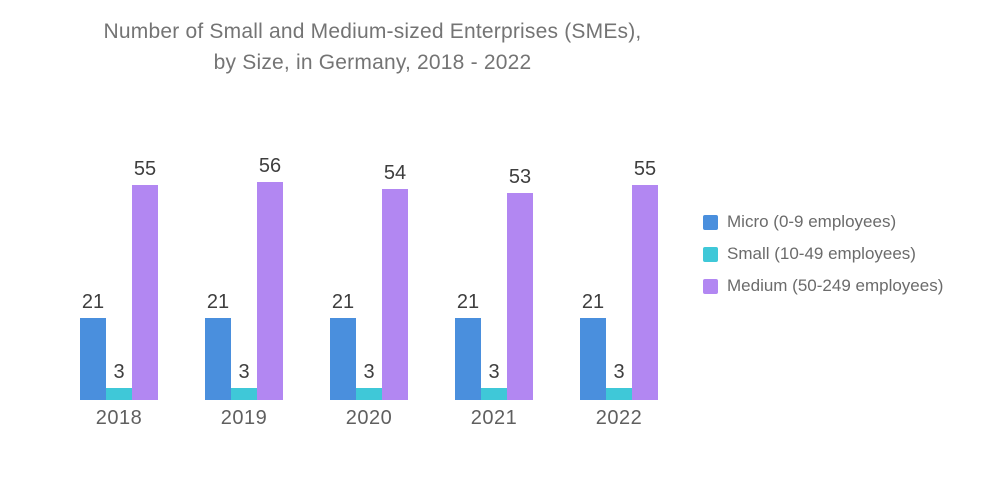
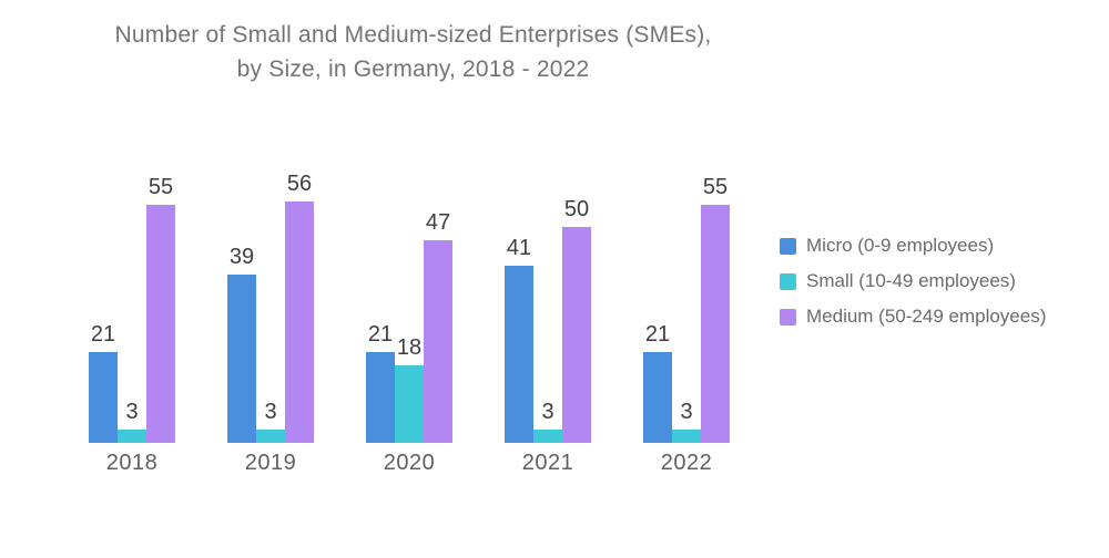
Micro (0-9 employees)/2019: 21 -> 39
Small (10-49 employees)/2020: 3 -> 18
Medium (50-249 employees)/2020: 54 -> 47
Micro (0-9 employees)/2021: 21 -> 41
Medium (50-249 employees)/2021: 53 -> 50
